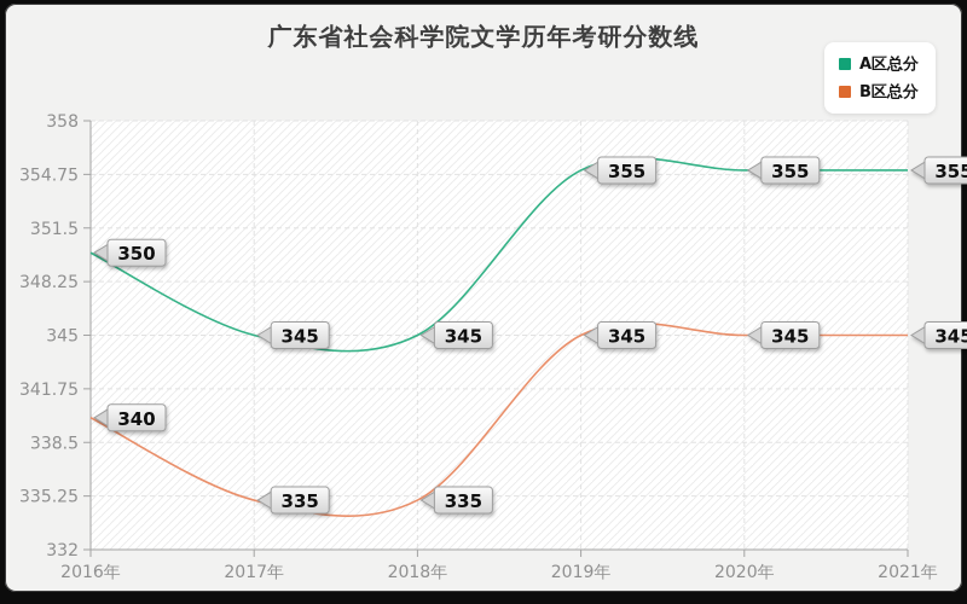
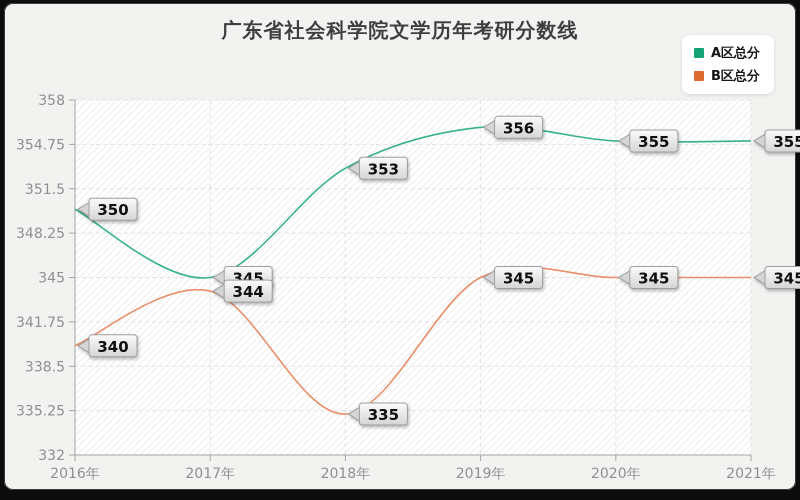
B区总分/2017年: 335 -> 344
A区总分/2018年: 345 -> 353
A区总分/2019年: 355 -> 356
